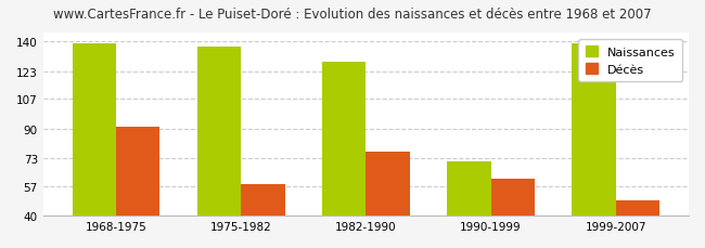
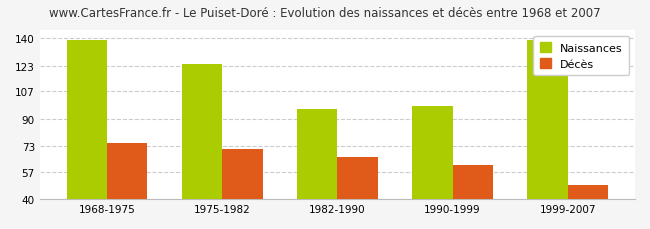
Décès/1968-1975: 91 -> 75
Naissances/1975-1982: 137 -> 124
Décès/1975-1982: 58 -> 71
Naissances/1982-1990: 128 -> 96
Décès/1982-1990: 77 -> 66
Naissances/1990-1999: 71 -> 98
